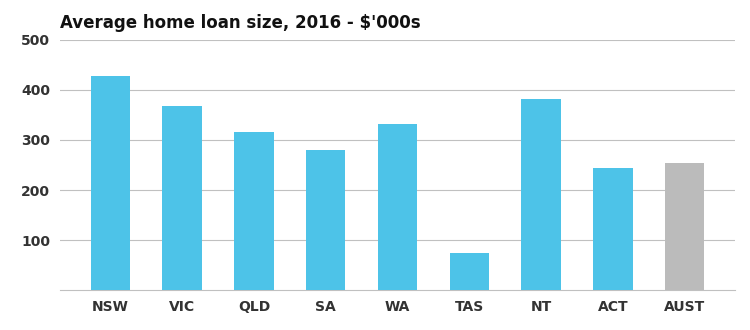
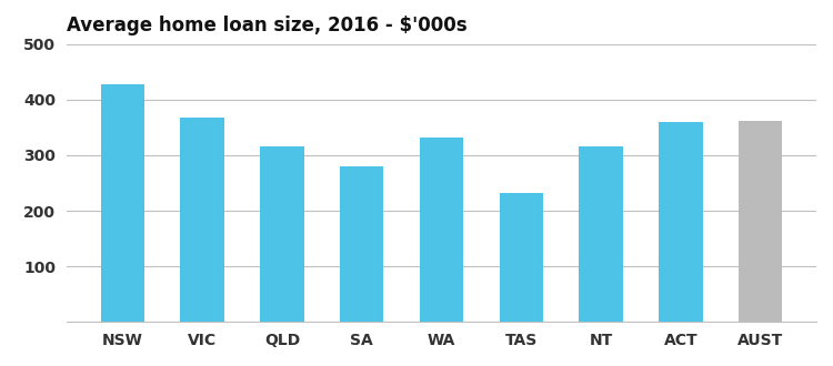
TAS: 74 -> 232
NT: 382 -> 315
ACT: 244 -> 360
AUST: 254 -> 362
